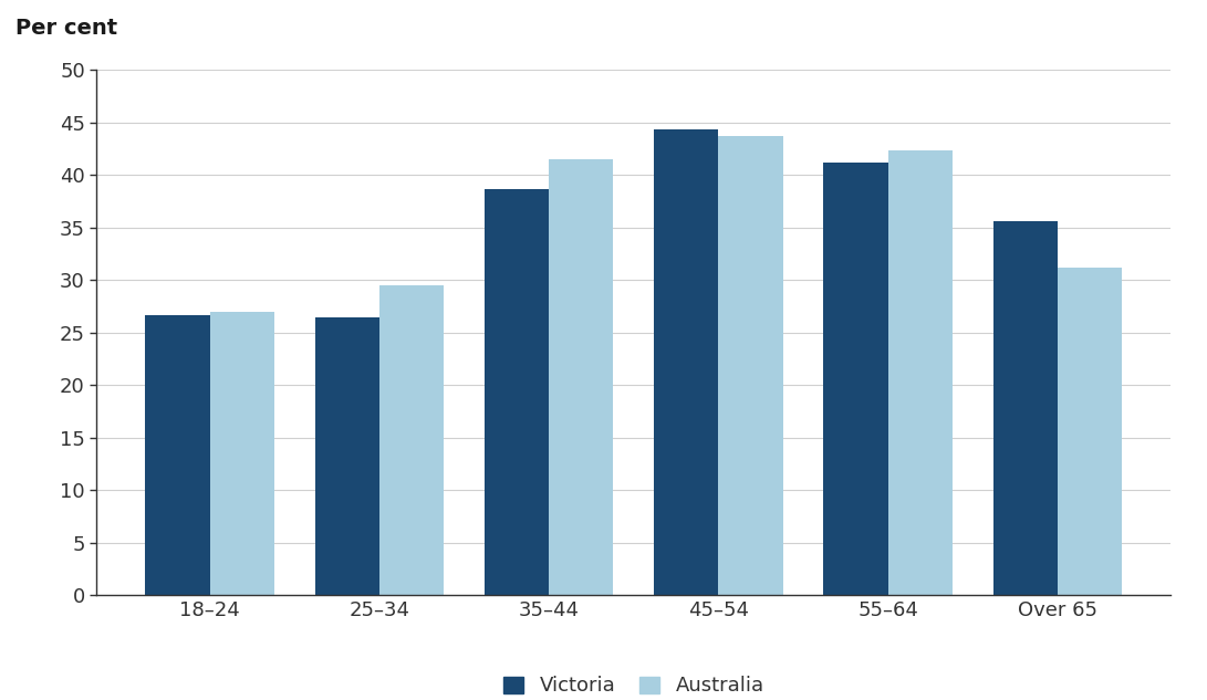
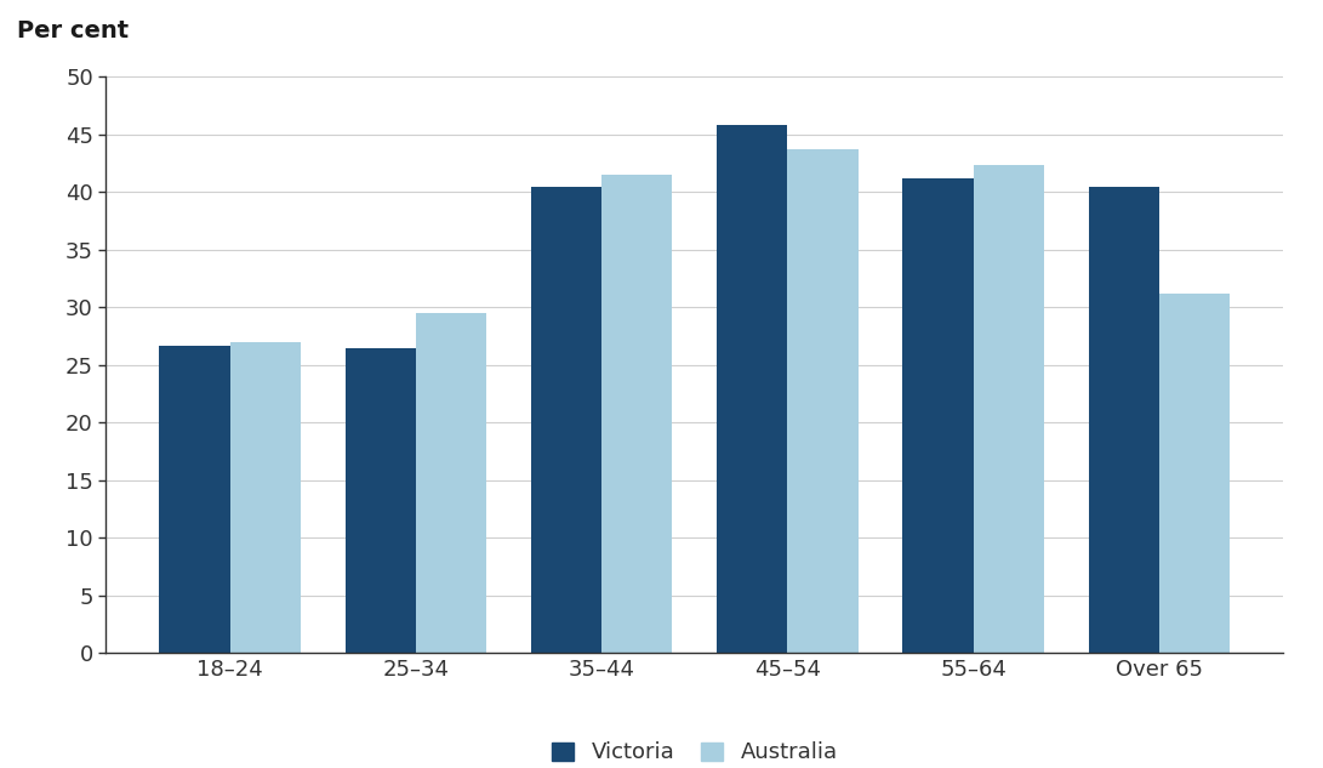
Victoria/35–44: 38.7 -> 40.4
Victoria/45–54: 44.3 -> 45.8
Victoria/Over 65: 35.6 -> 40.4
